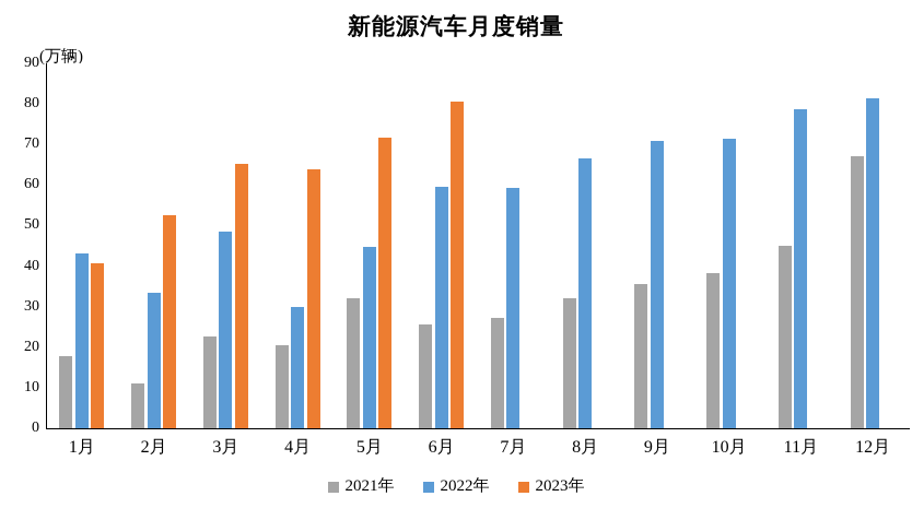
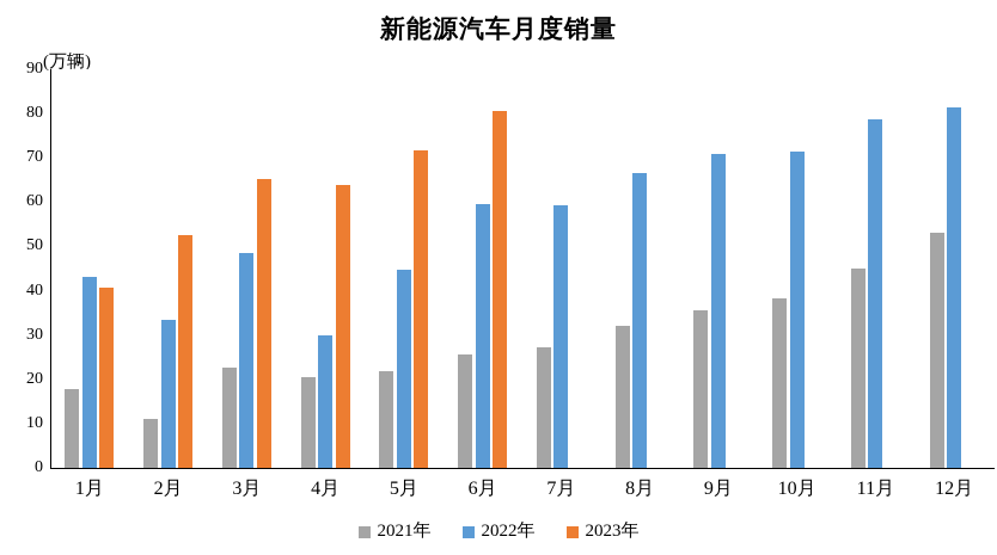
2021年/5月: 32 -> 22
2021年/12月: 67 -> 53
